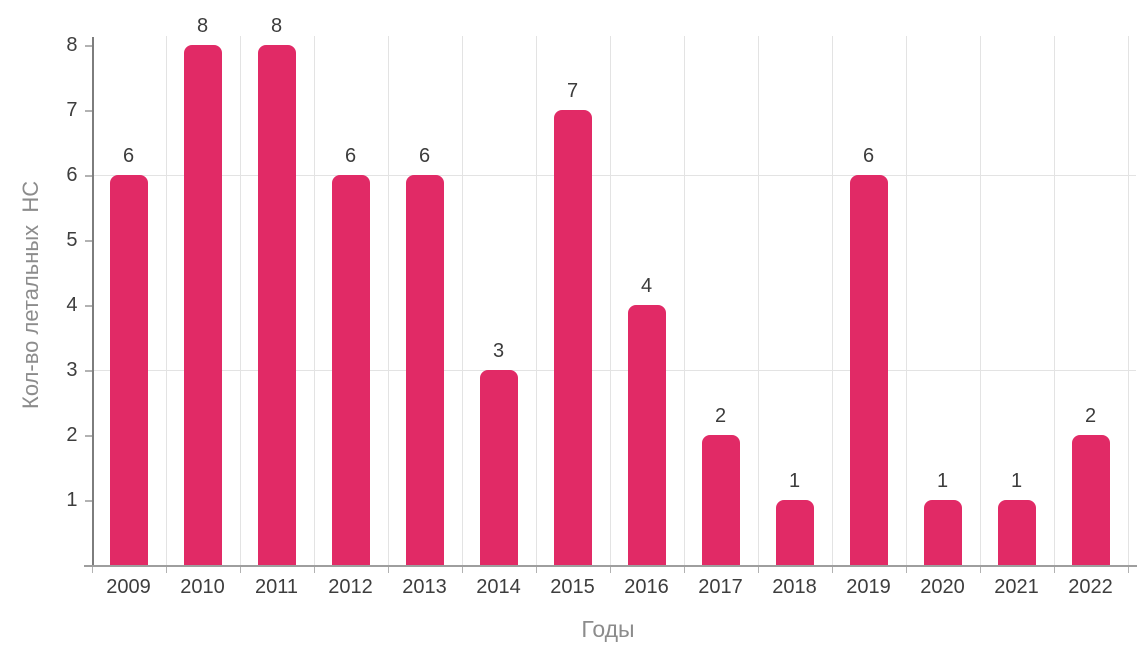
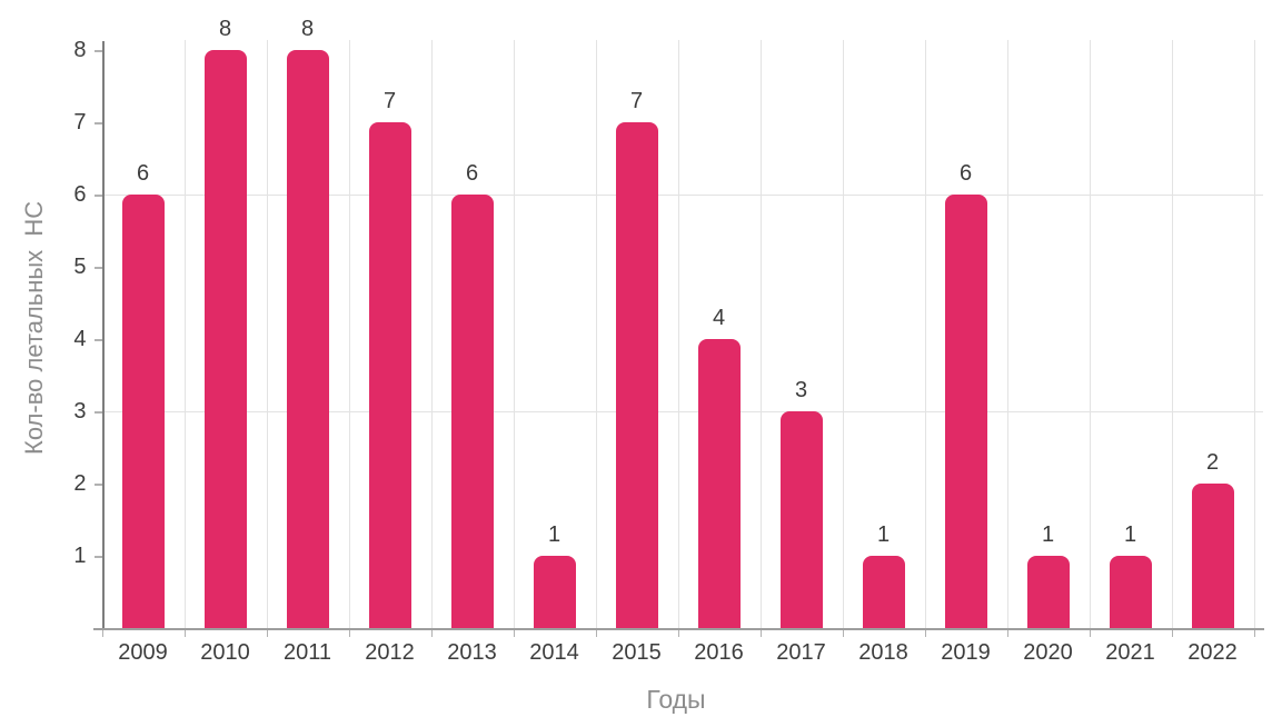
2012: 6 -> 7
2014: 3 -> 1
2017: 2 -> 3
